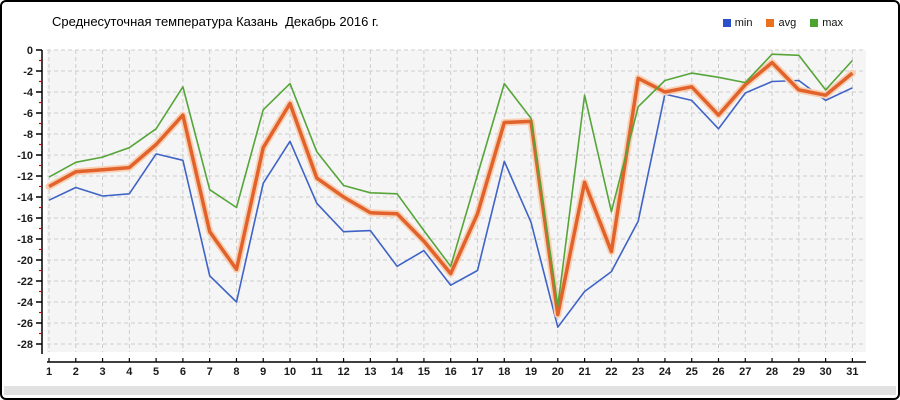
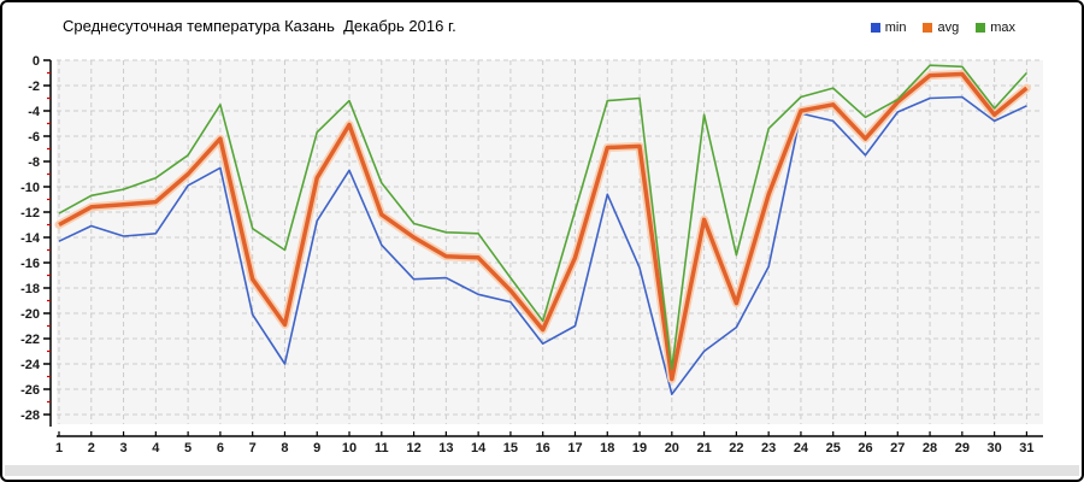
min/6: -10.5 -> -8.5
min/7: -21.5 -> -20.1
min/14: -20.6 -> -18.5
max/19: -6.5 -> -3.0
avg/23: -2.7 -> -10.6
max/26: -2.6 -> -4.5
avg/29: -3.8 -> -1.1
